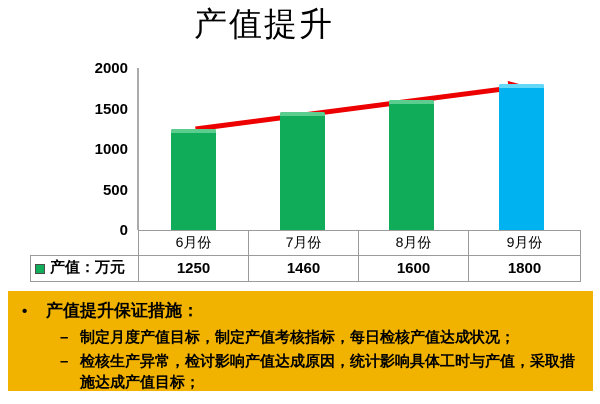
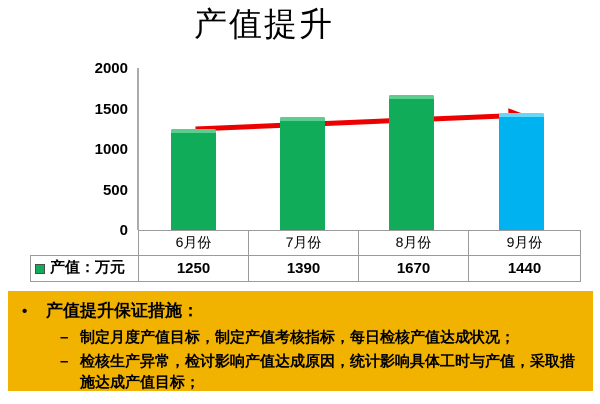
7月份: 1460 -> 1390
8月份: 1600 -> 1670
9月份: 1800 -> 1440
